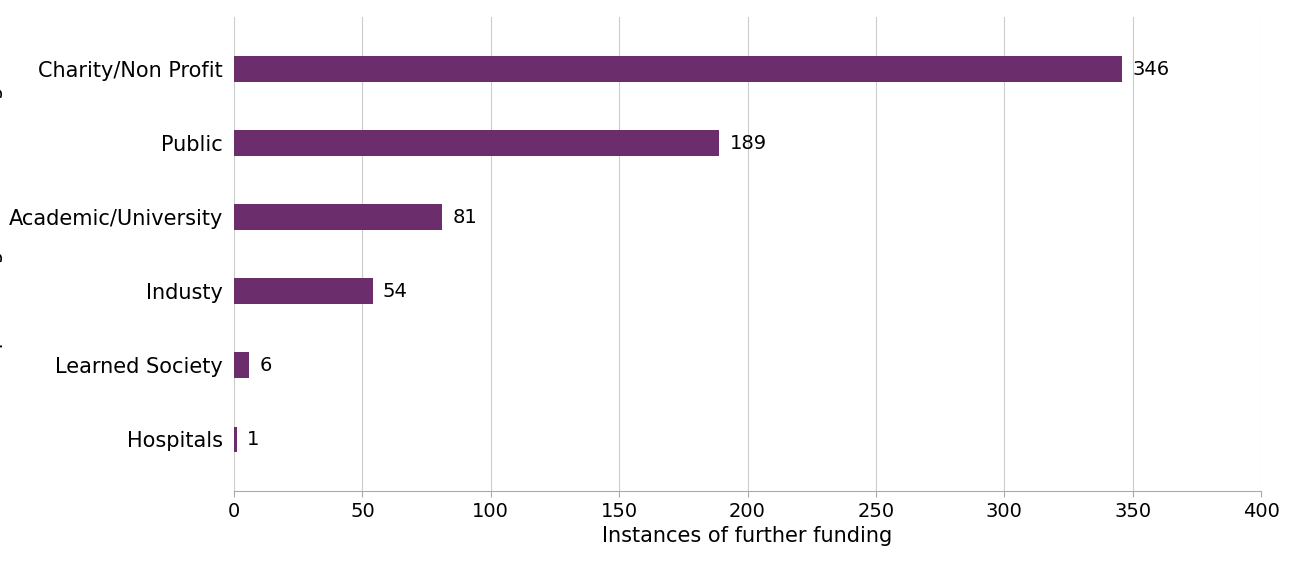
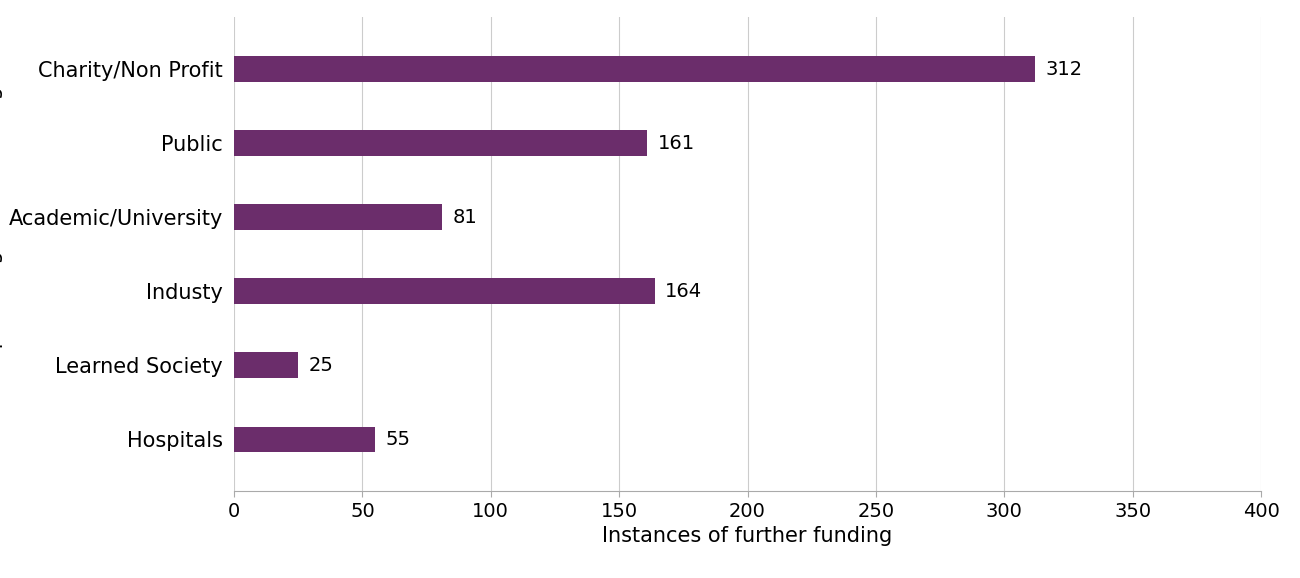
Charity/Non Profit: 346 -> 312
Public: 189 -> 161
Industy: 54 -> 164
Learned Society: 6 -> 25
Hospitals: 1 -> 55
